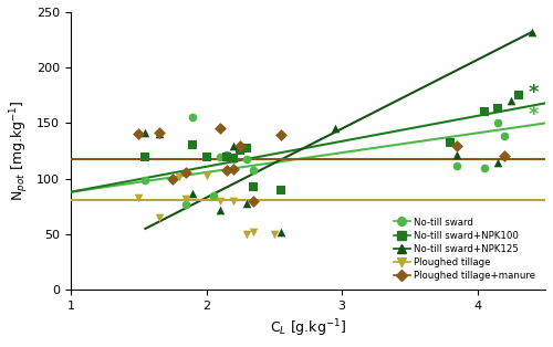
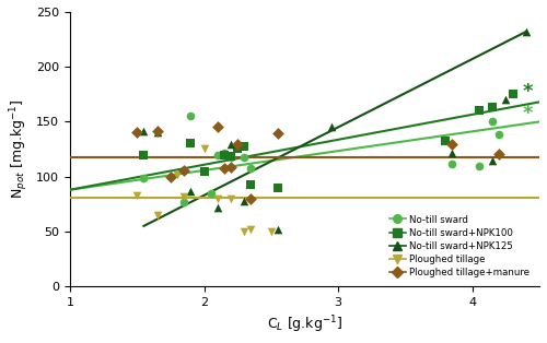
No-till sward+NPK100/2: 120 -> 105
Ploughed tillage/2: 103 -> 126
